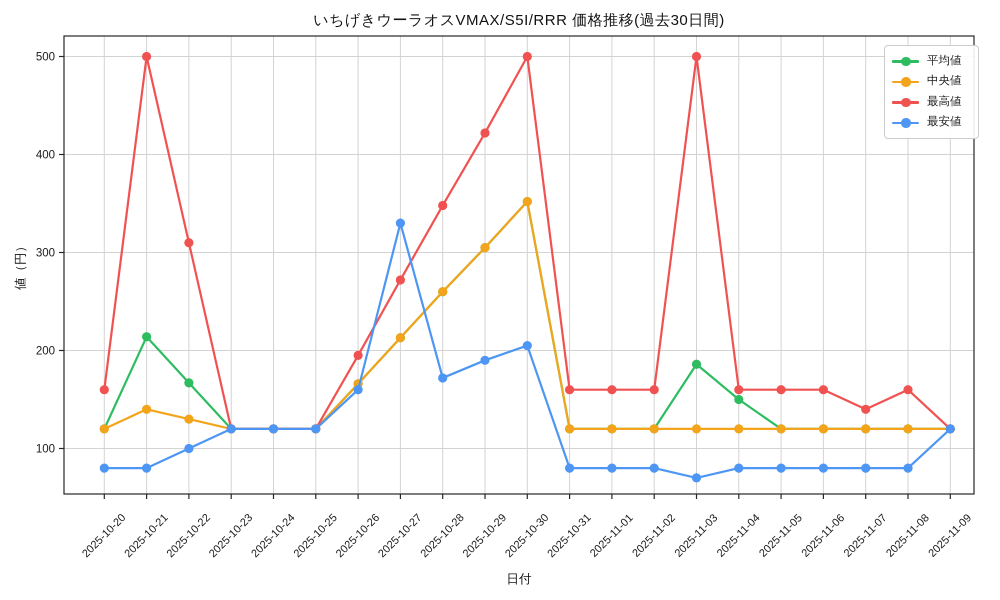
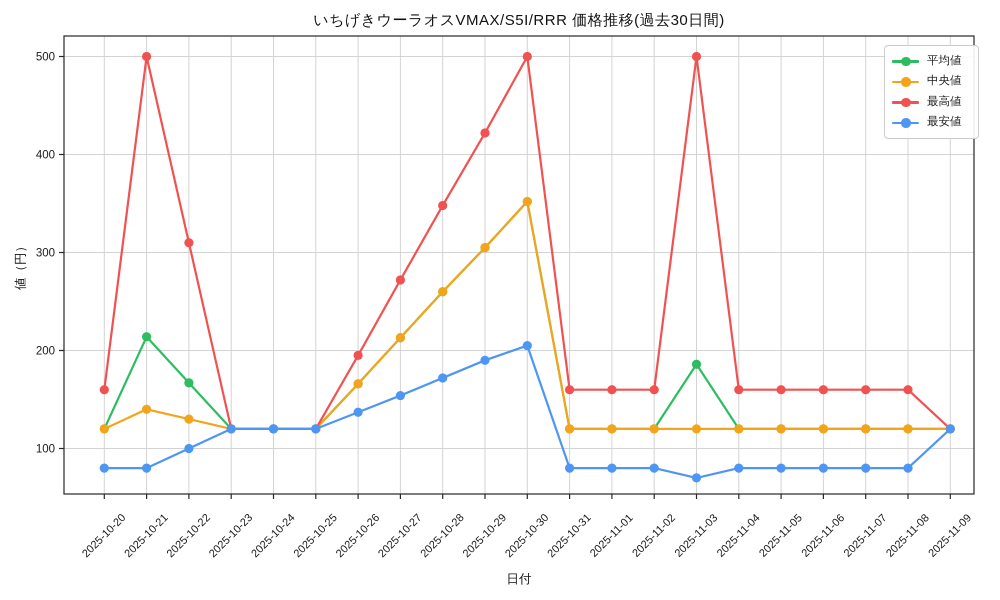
最安値/2025-10-26: 160 -> 140
最安値/2025-10-27: 330 -> 150
平均値/2025-11-04: 150 -> 120
最高値/2025-11-07: 140 -> 160
